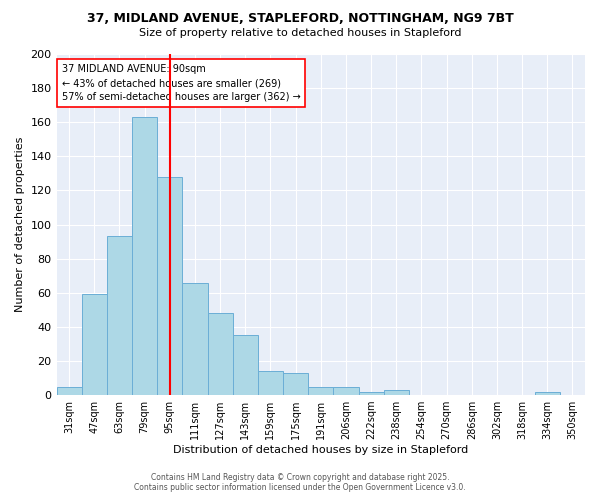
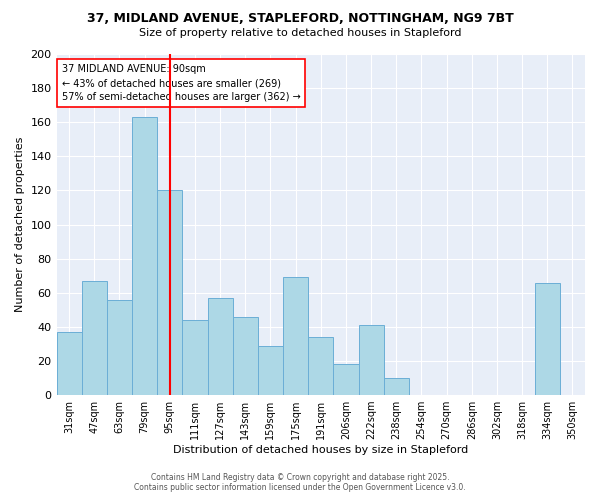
31sqm: 5 -> 37
47sqm: 59 -> 67
63sqm: 93 -> 56
95sqm: 128 -> 120
111sqm: 66 -> 44
127sqm: 48 -> 57
143sqm: 35 -> 46
159sqm: 14 -> 29
175sqm: 13 -> 69
191sqm: 5 -> 34
206sqm: 5 -> 18
222sqm: 2 -> 41
238sqm: 3 -> 10
334sqm: 2 -> 66
